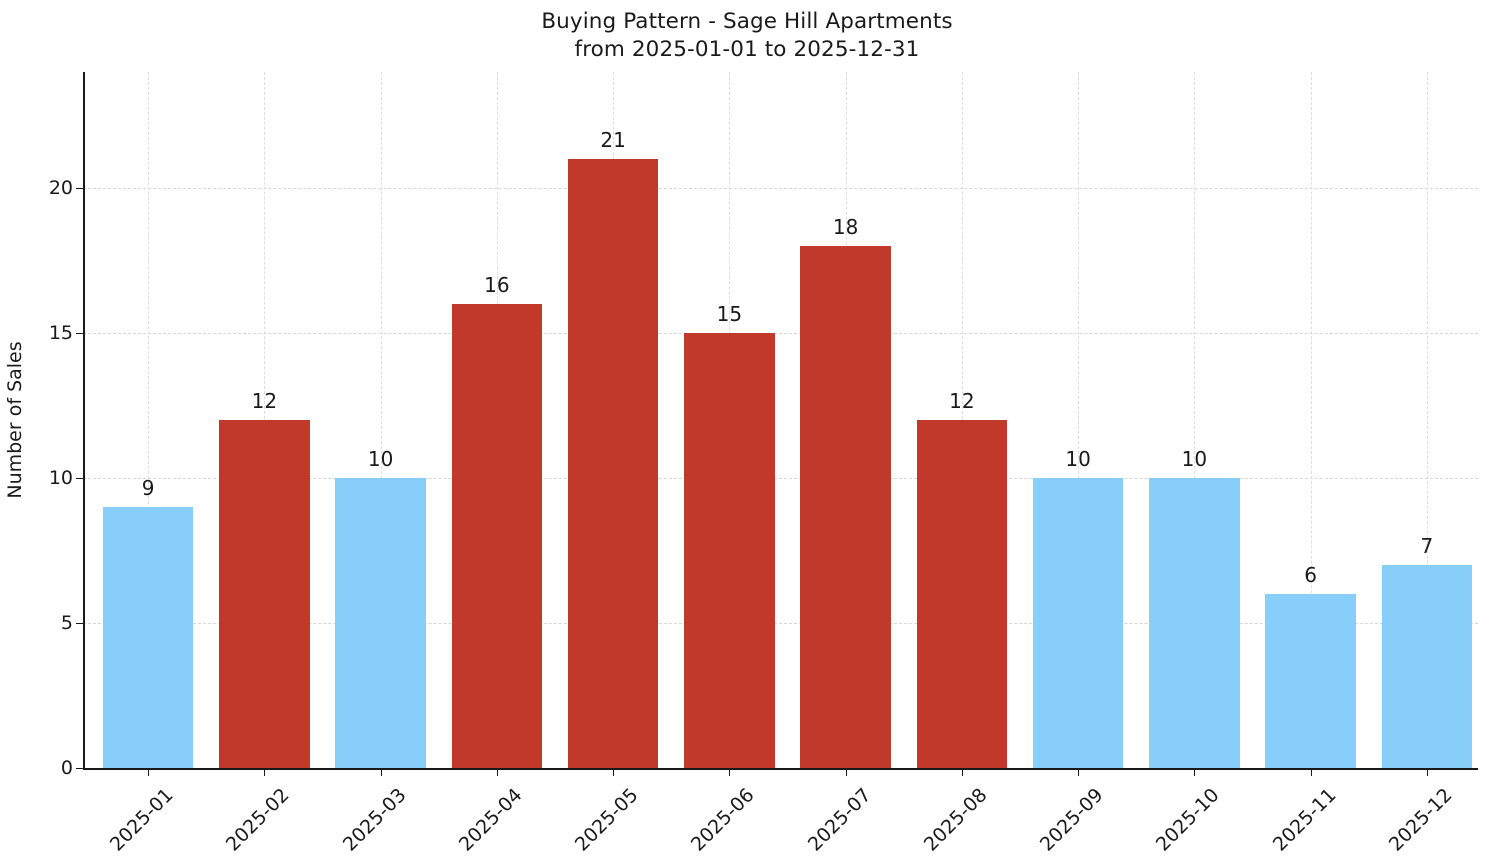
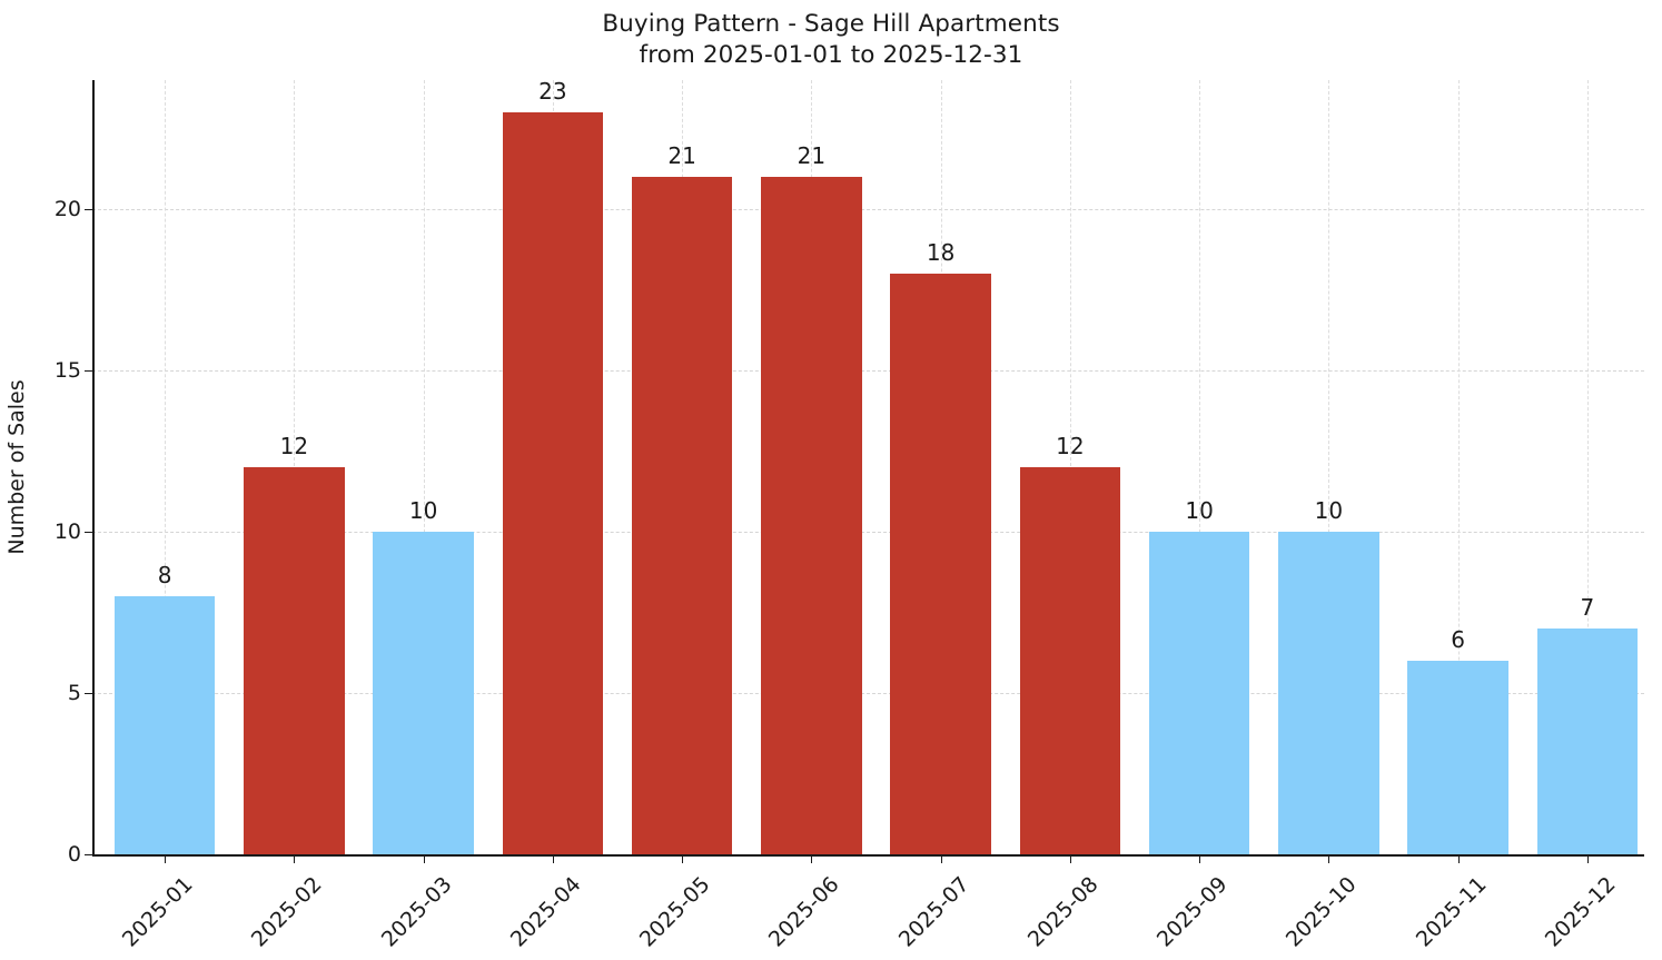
2025-01: 9 -> 8
2025-04: 16 -> 23
2025-06: 15 -> 21
